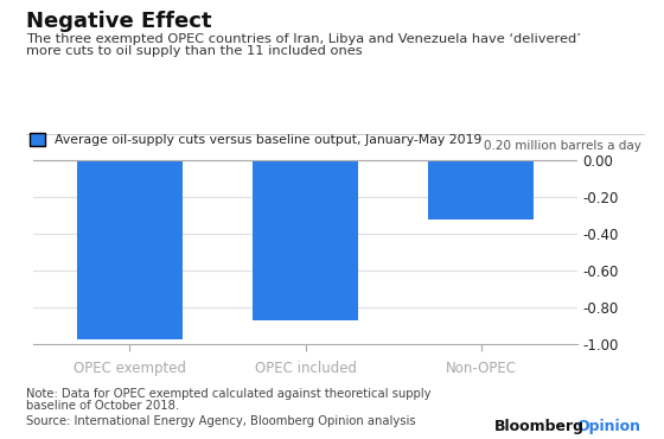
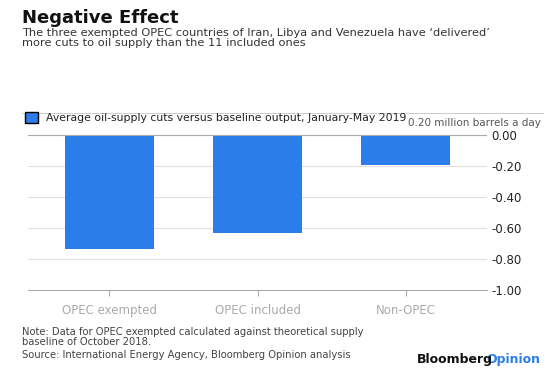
OPEC exempted: -0.97 -> -0.73
OPEC included: -0.87 -> -0.63
Non-OPEC: -0.32 -> -0.19
